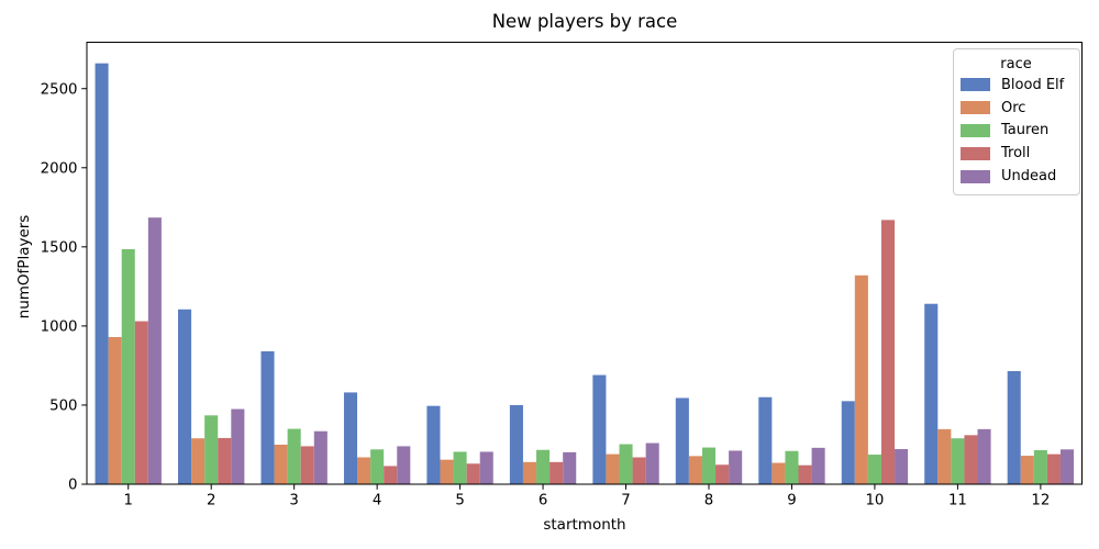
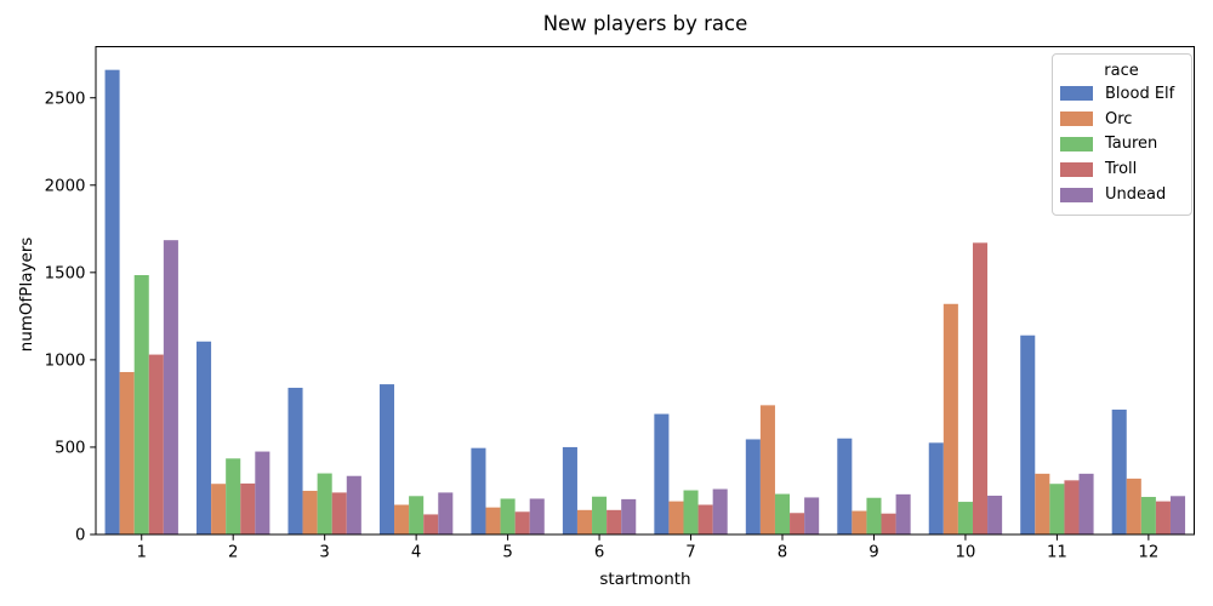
Blood Elf/4: 580 -> 860
Orc/8: 180 -> 740
Orc/12: 180 -> 320
